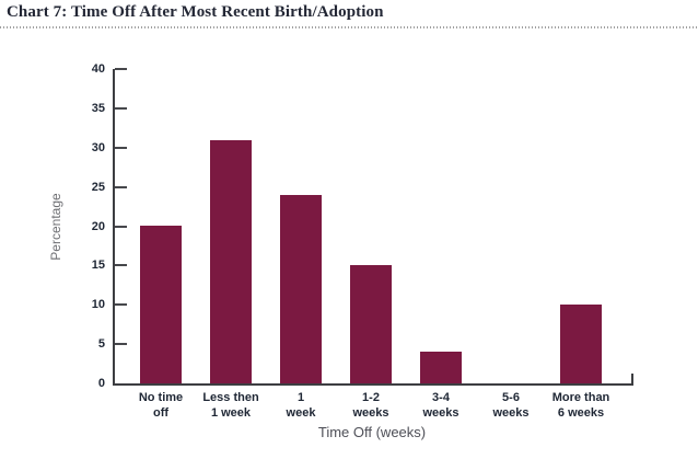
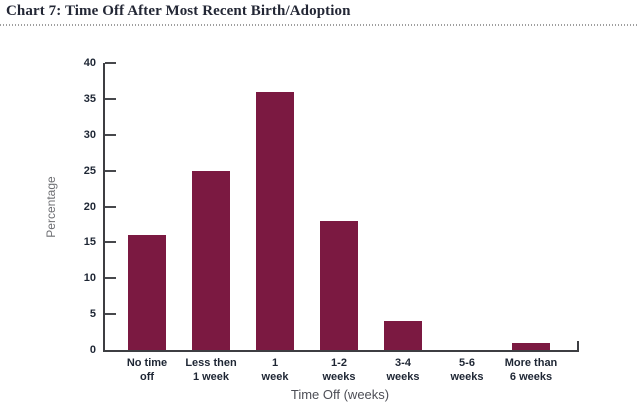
No time off: 20 -> 16
Less then 1 week: 31 -> 25
1 week: 24 -> 36
1-2 weeks: 15 -> 18
More than 6 weeks: 10 -> 1
